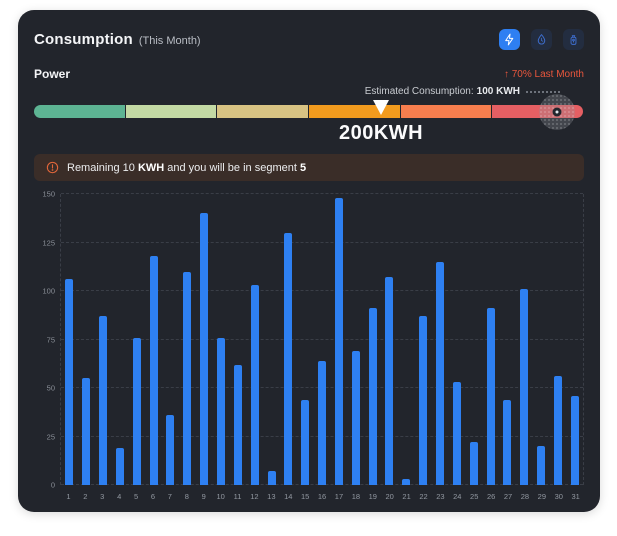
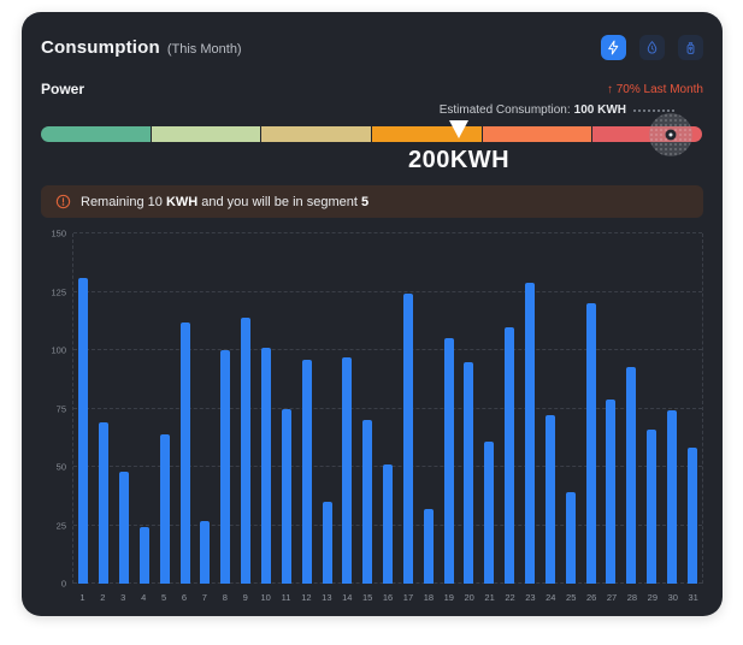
1: 106 -> 131
2: 55 -> 69
3: 87 -> 48
4: 19 -> 24
5: 76 -> 64
6: 118 -> 112
7: 36 -> 27
8: 110 -> 100
9: 140 -> 114
10: 76 -> 101
11: 62 -> 75
12: 103 -> 96
13: 7 -> 35
14: 130 -> 97
15: 44 -> 70
16: 64 -> 51
17: 148 -> 124
18: 69 -> 32
19: 91 -> 105
20: 107 -> 95
21: 3 -> 61
22: 87 -> 110
23: 115 -> 129
24: 53 -> 72
25: 22 -> 39
26: 91 -> 120
27: 44 -> 79
28: 101 -> 93
29: 20 -> 66
30: 56 -> 74
31: 46 -> 58
